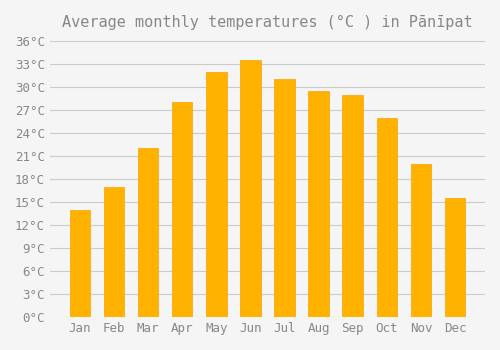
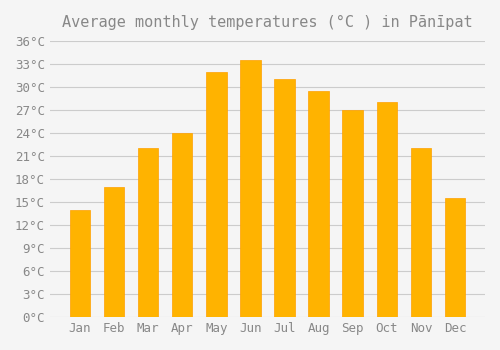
Apr: 28.0°C -> 24.0°C
Sep: 29.0°C -> 27.0°C
Oct: 26.0°C -> 28.0°C
Nov: 20.0°C -> 22.0°C
